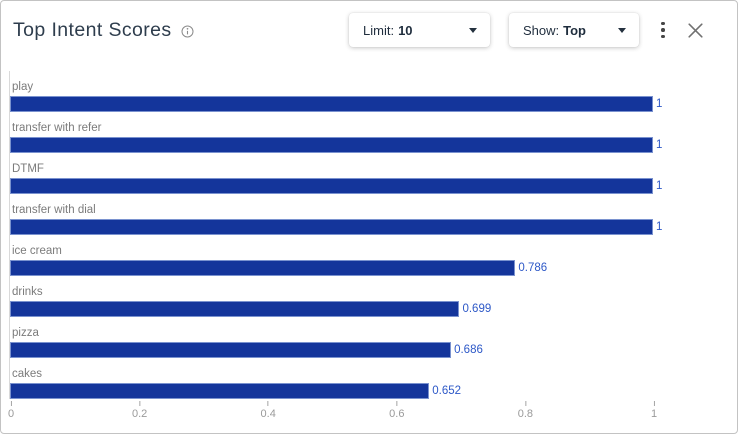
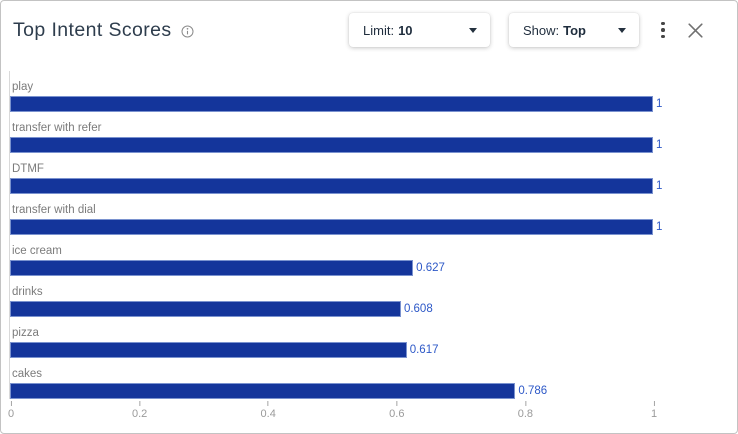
ice cream: 0.786 -> 0.627
drinks: 0.699 -> 0.608
pizza: 0.686 -> 0.617
cakes: 0.652 -> 0.786
